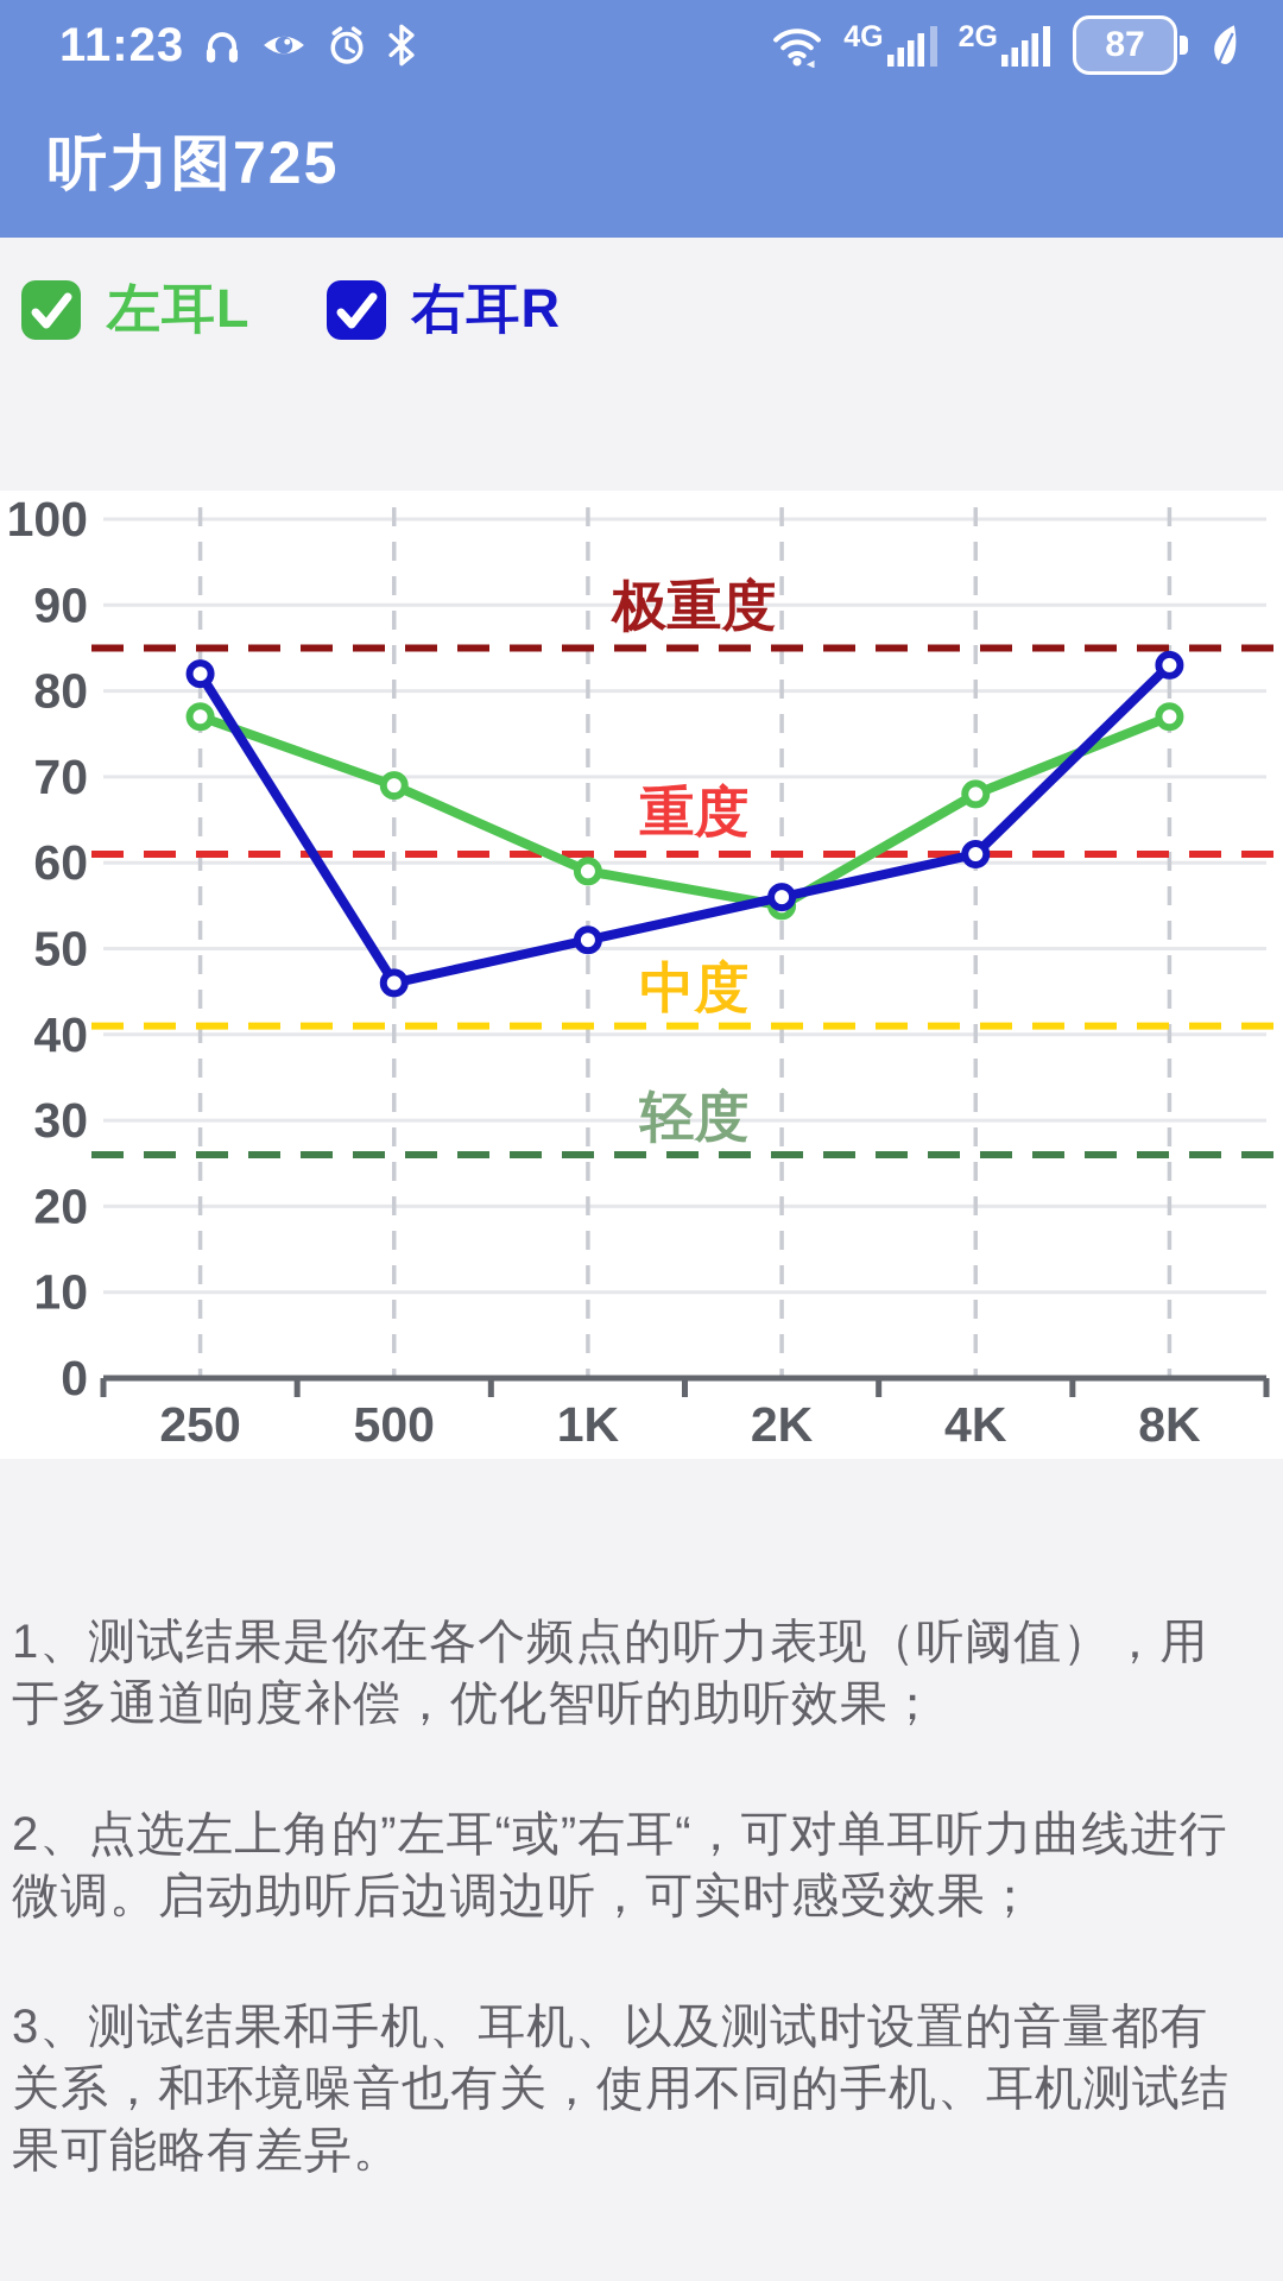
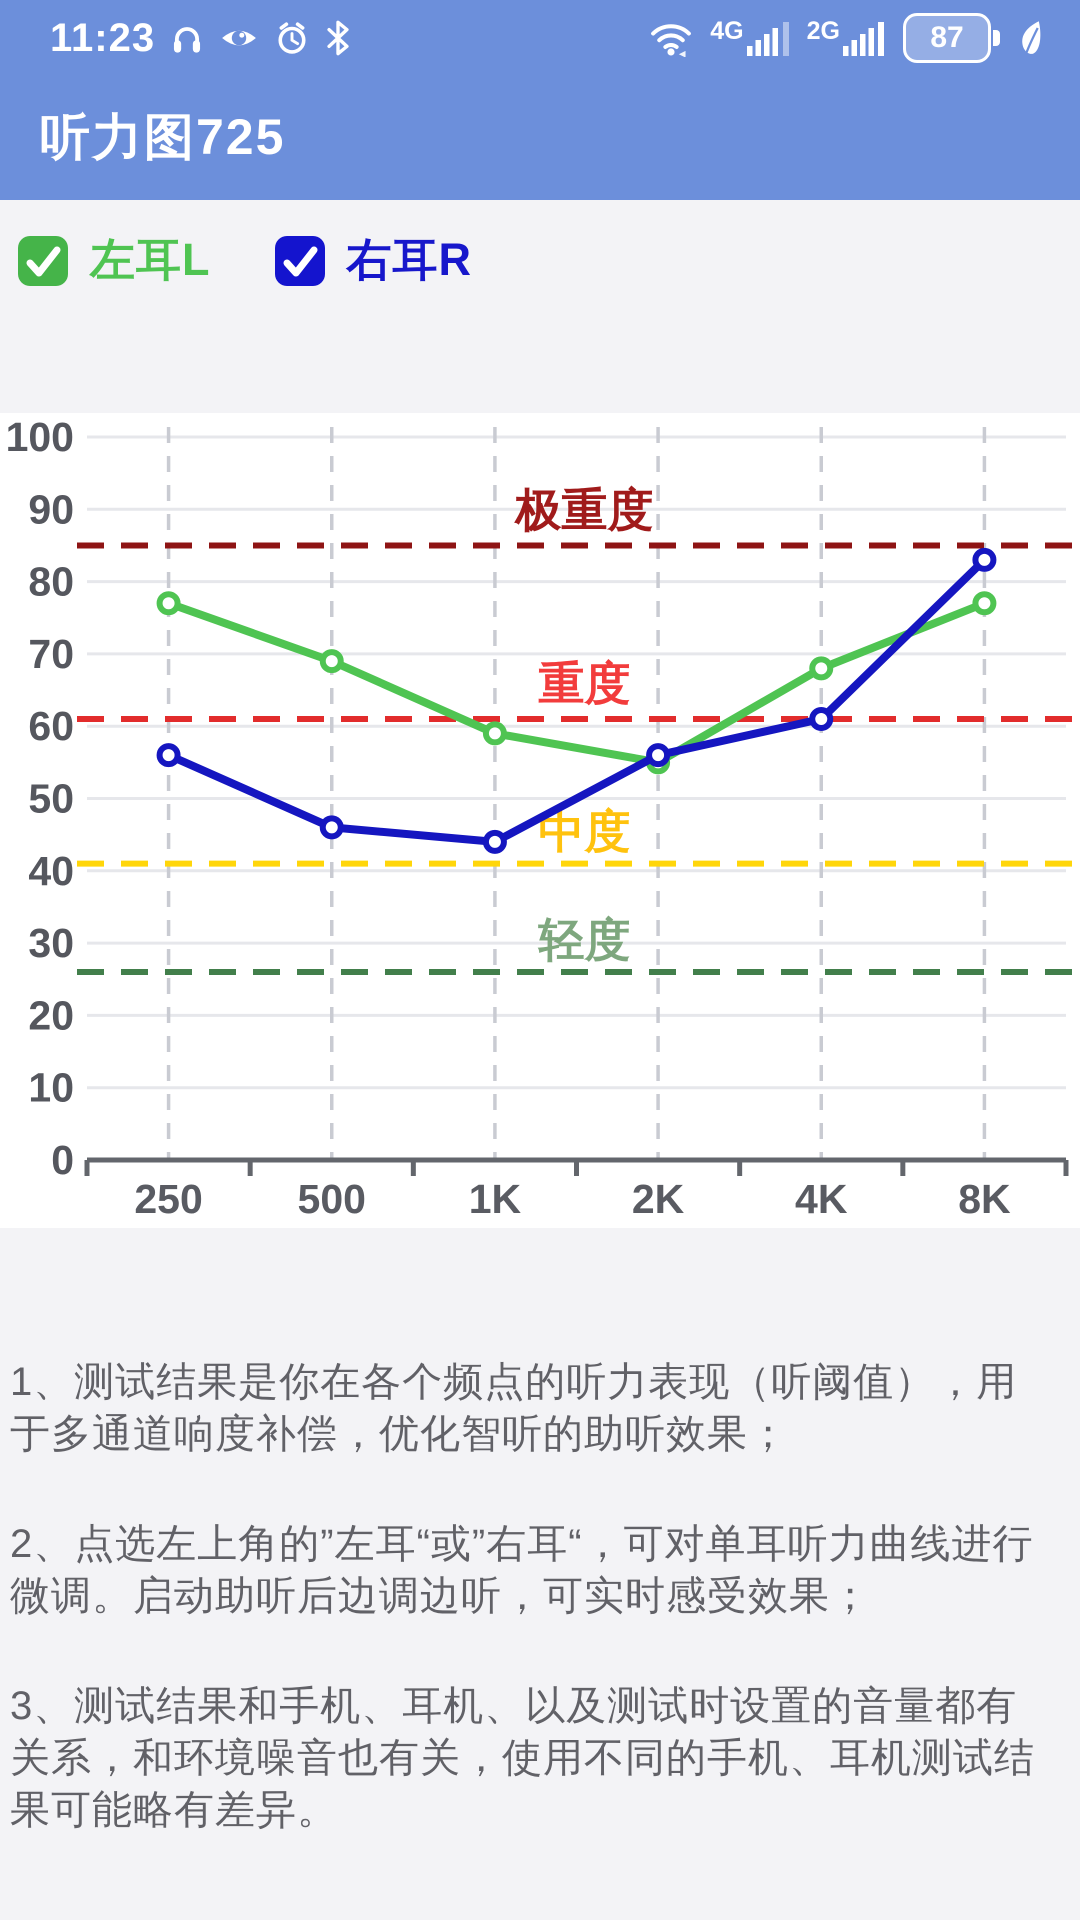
右耳R/250: 82 -> 56
右耳R/1K: 51 -> 44
